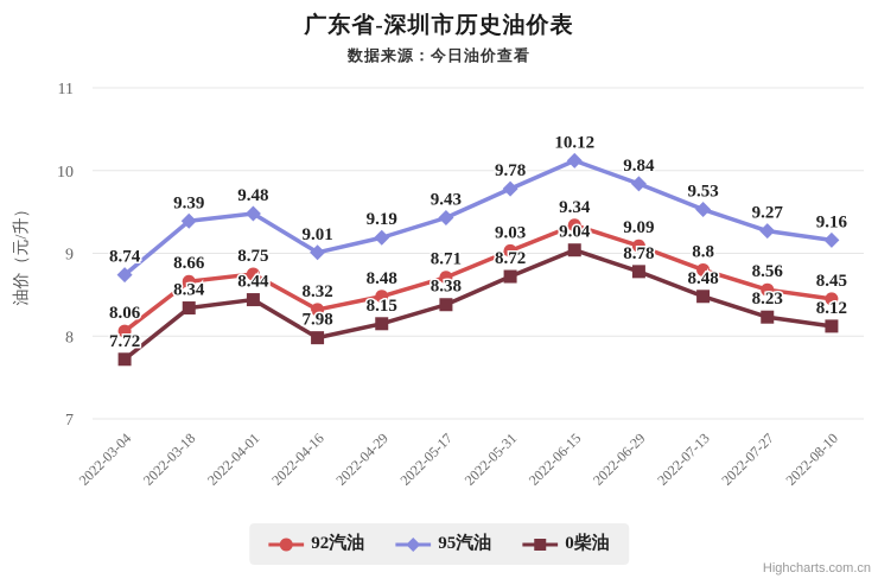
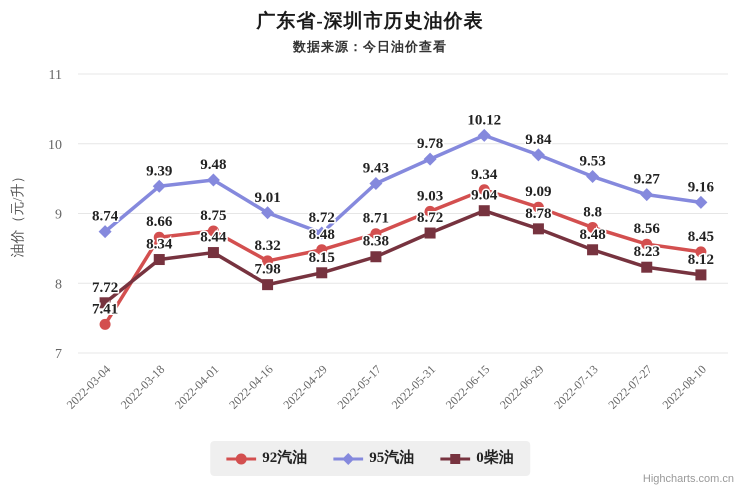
92汽油/2022-03-04: 8.06 -> 7.41
95汽油/2022-04-29: 9.19 -> 8.72
